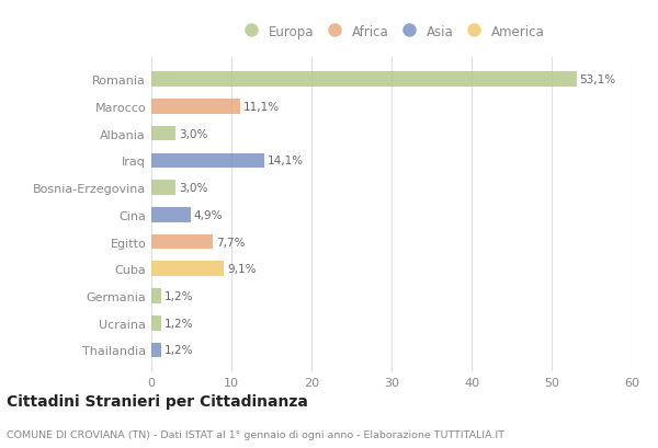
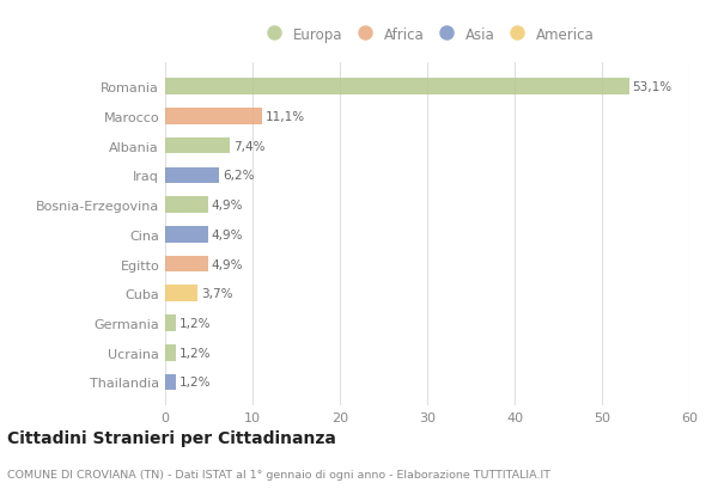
Albania: 3,0% -> 7,4%
Iraq: 14,1% -> 6,2%
Bosnia-Erzegovina: 3,0% -> 4,9%
Egitto: 7,7% -> 4,9%
Cuba: 9,1% -> 3,7%
